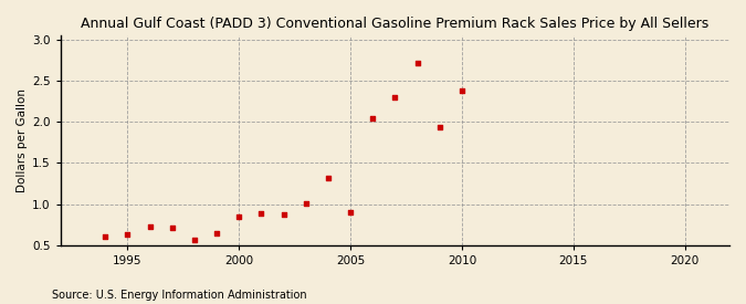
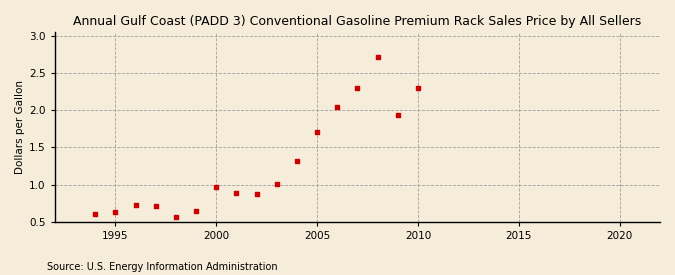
2000: 0.84 -> 0.97
2005: 0.90 -> 1.71
2010: 2.38 -> 2.30
